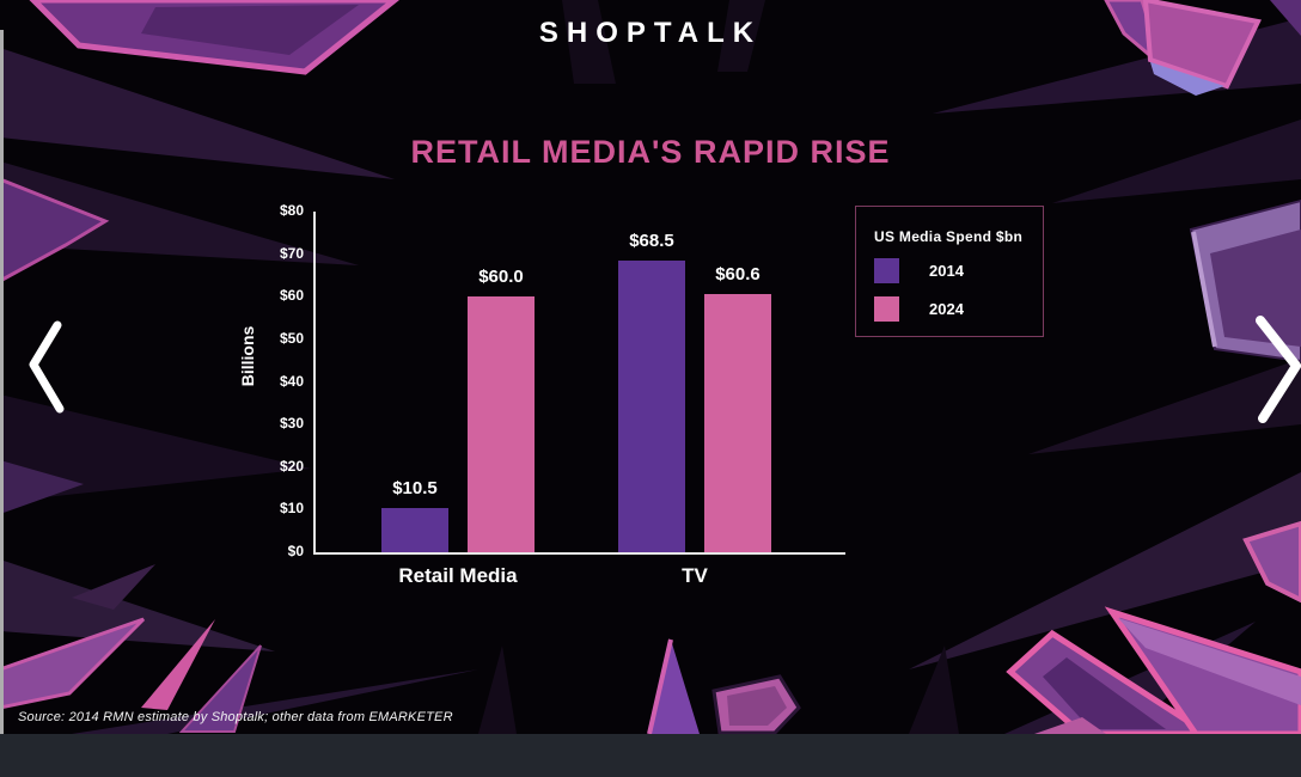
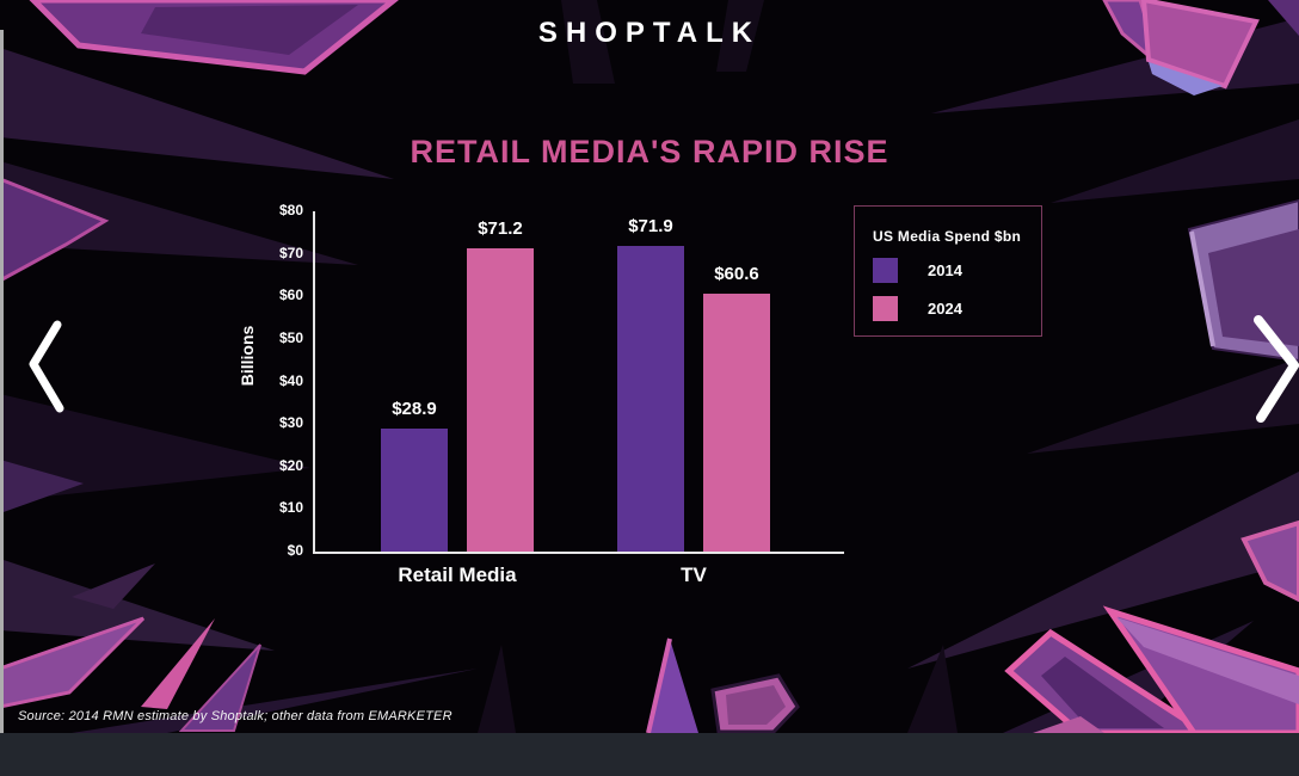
2014/Retail Media: $10.5 -> $28.9
2024/Retail Media: $60.0 -> $71.2
2014/TV: $68.5 -> $71.9
